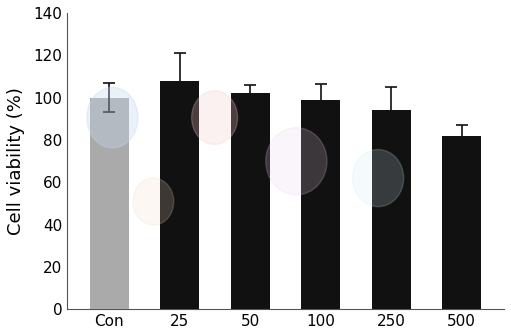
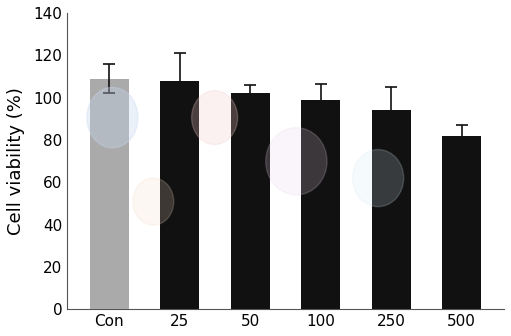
Con: 100 -> 109
